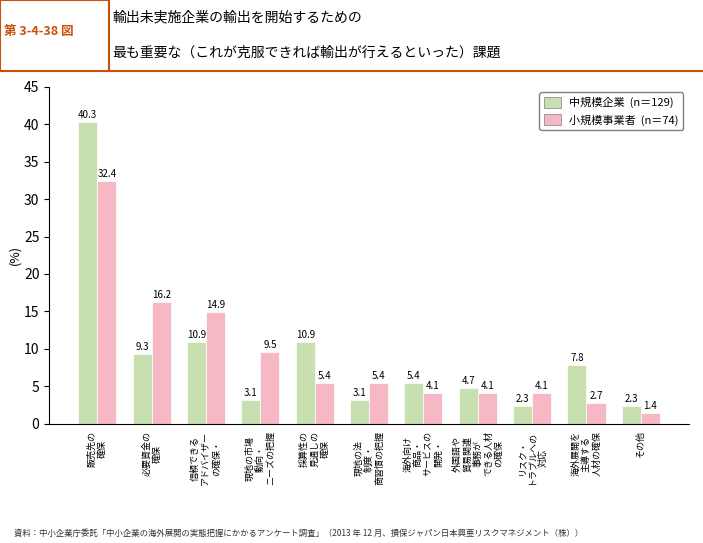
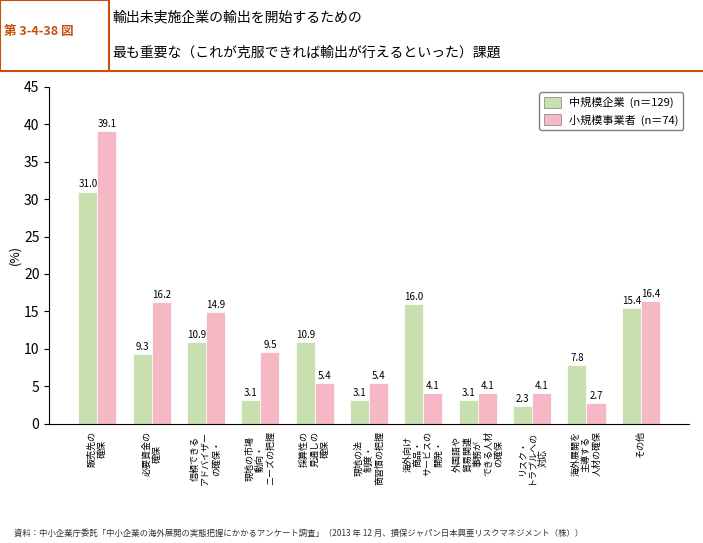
中規模企業 (n＝129)/販売先の 確保: 40.3 -> 31.0
小規模事業者 (n＝74)/販売先の 確保: 32.4 -> 39.1
中規模企業 (n＝129)/海外向け 商品・ サービスの 開発・: 5.4 -> 16.0
中規模企業 (n＝129)/外国語や 貿易関連 事務が できる人材 の確保: 4.7 -> 3.1
中規模企業 (n＝129)/その他: 2.3 -> 15.4
小規模事業者 (n＝74)/その他: 1.4 -> 16.4
